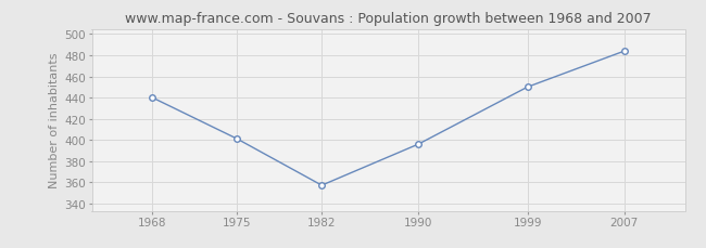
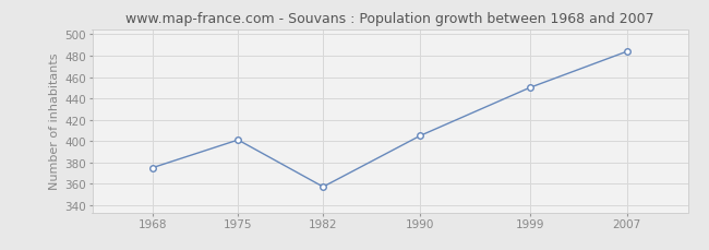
1968: 440 -> 375
1990: 396 -> 405
